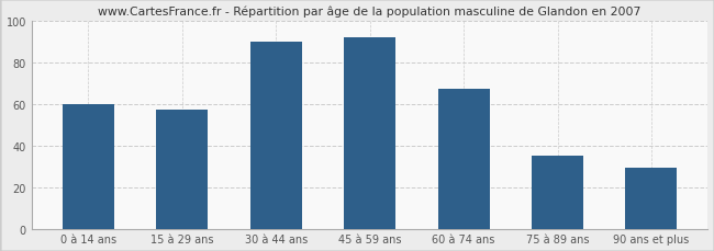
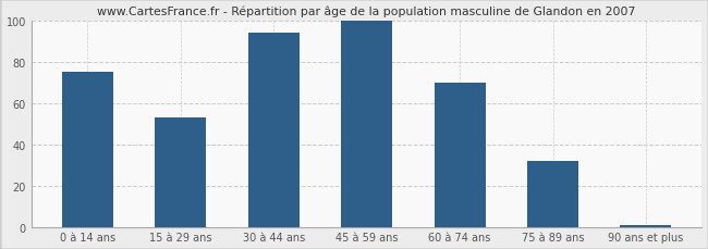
0 à 14 ans: 60 -> 75
15 à 29 ans: 57 -> 53
30 à 44 ans: 90 -> 94
45 à 59 ans: 92 -> 100
60 à 74 ans: 67 -> 70
75 à 89 ans: 35 -> 32
90 ans et plus: 29 -> 1
